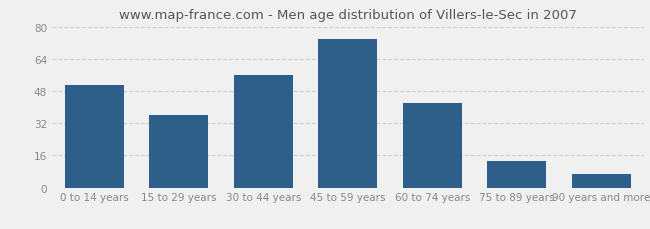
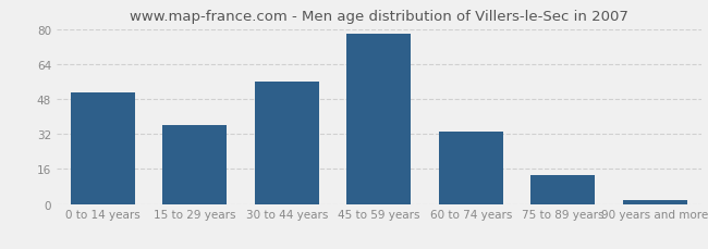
45 to 59 years: 74 -> 78
60 to 74 years: 42 -> 33
90 years and more: 7 -> 2
